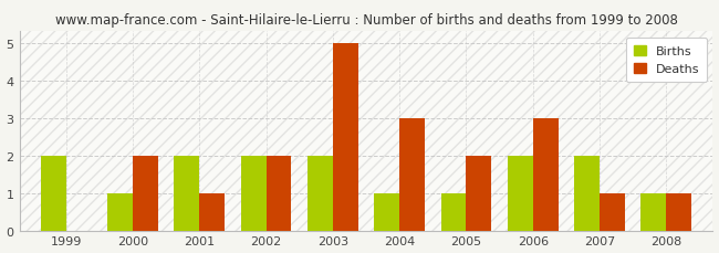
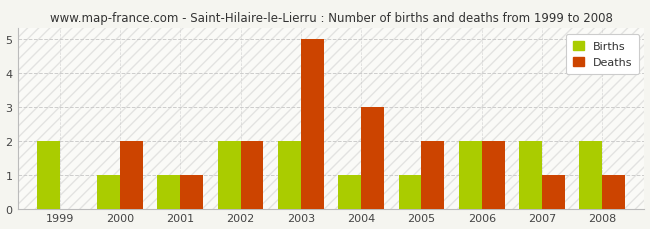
Births/2001: 2 -> 1
Deaths/2006: 3 -> 2
Births/2008: 1 -> 2
